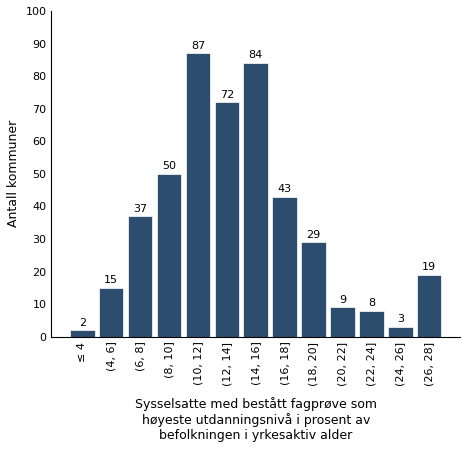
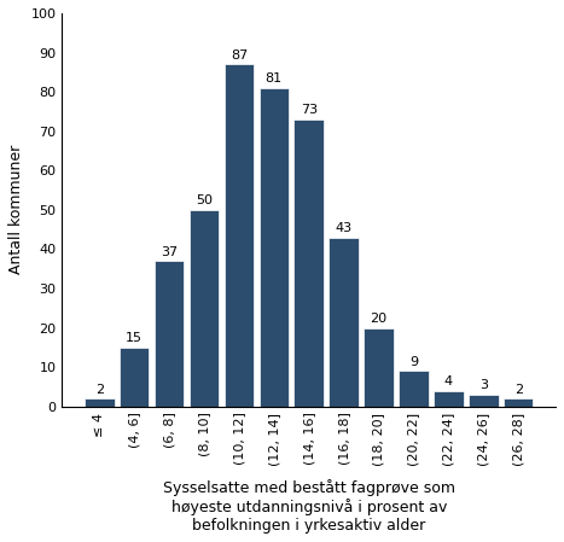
(12, 14]: 72 -> 81
(14, 16]: 84 -> 73
(18, 20]: 29 -> 20
(22, 24]: 8 -> 4
(26, 28]: 19 -> 2
